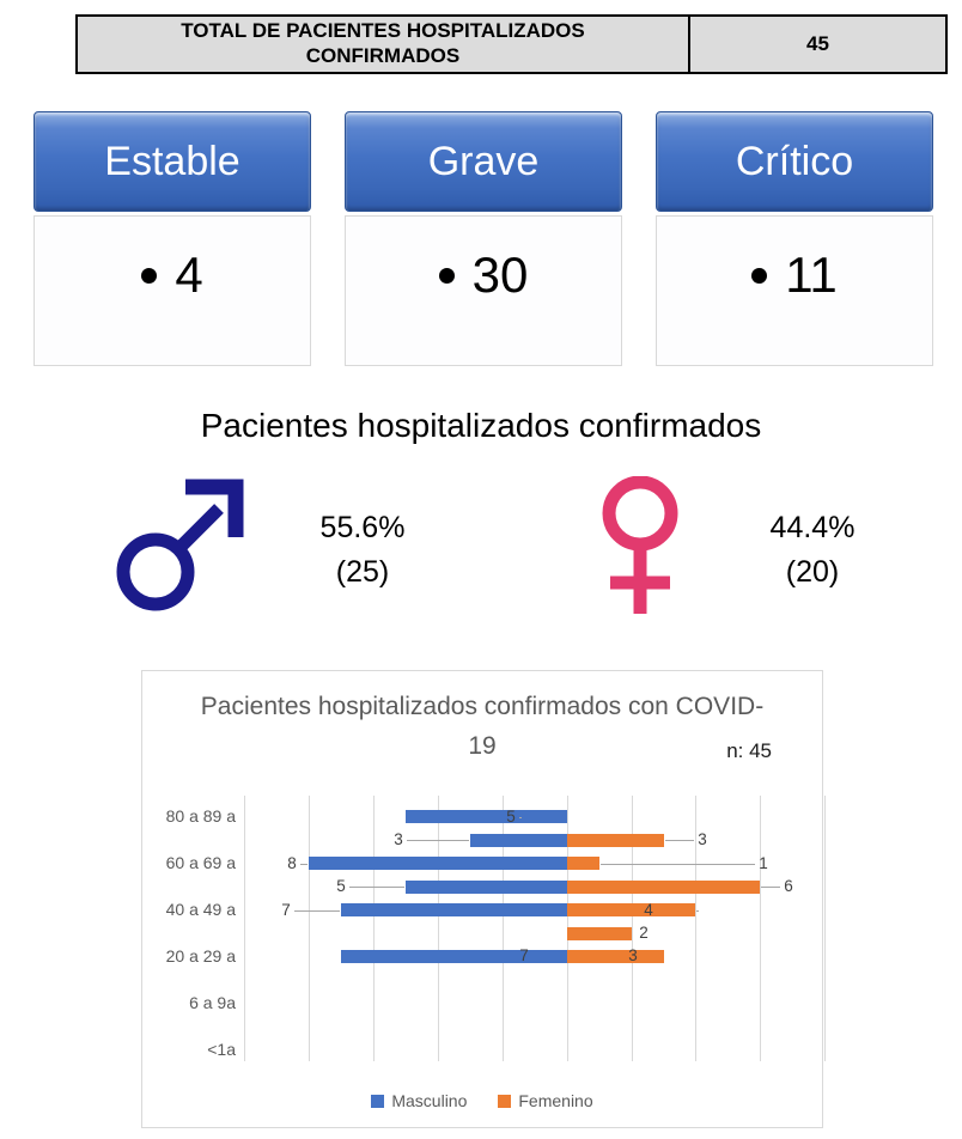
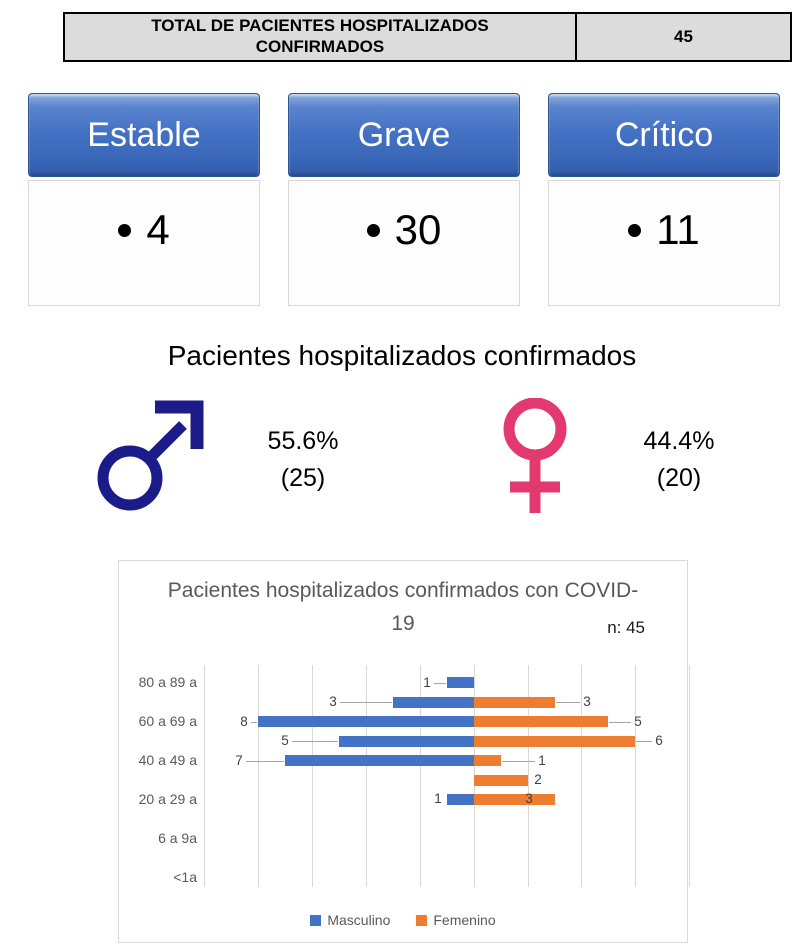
Masculino/80 a 89 a: 5 -> 1
Femenino/60 a 69 a: 1 -> 5
Femenino/40 a 49 a: 4 -> 1
Masculino/20 a 29 a: 7 -> 1
